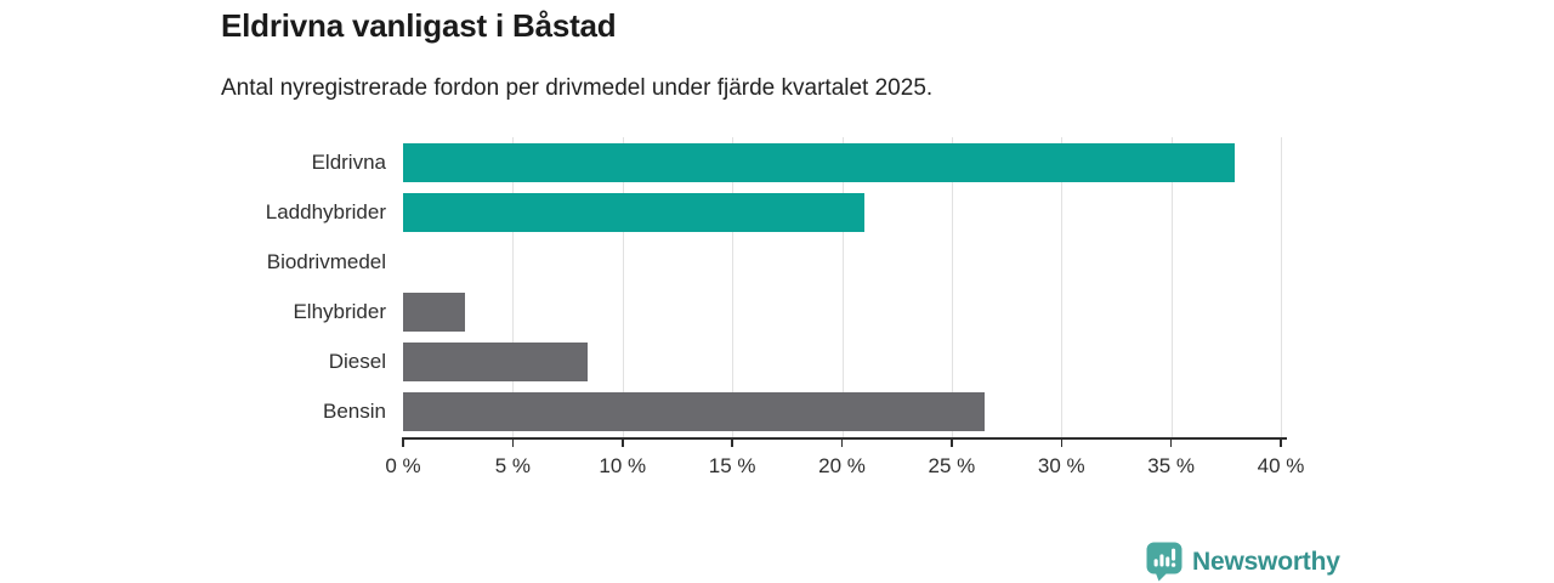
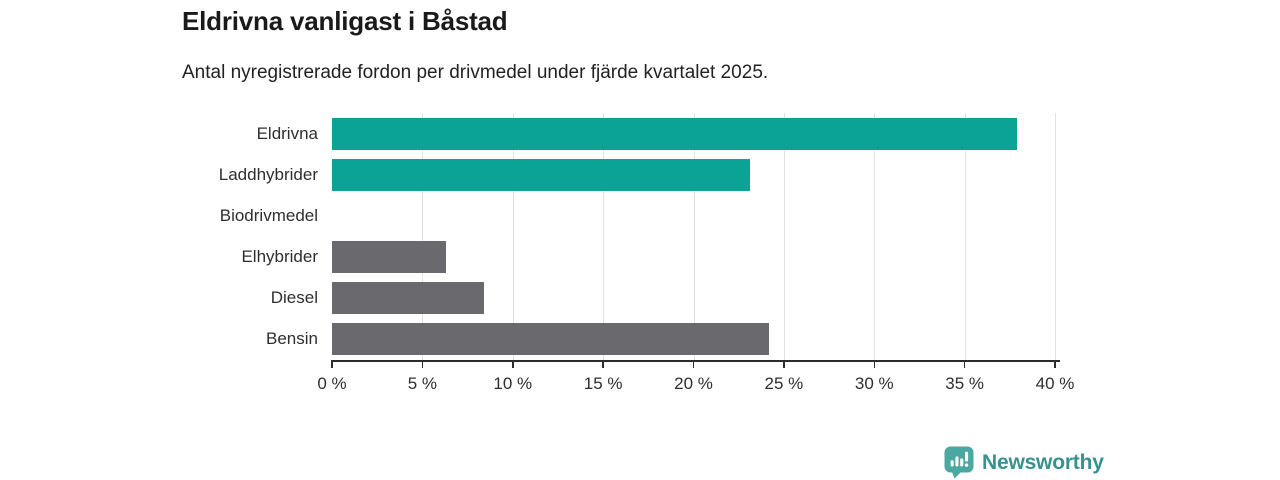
Laddhybrider: 21.0% -> 23.1%
Elhybrider: 2.8% -> 6.3%
Bensin: 26.5% -> 24.2%
